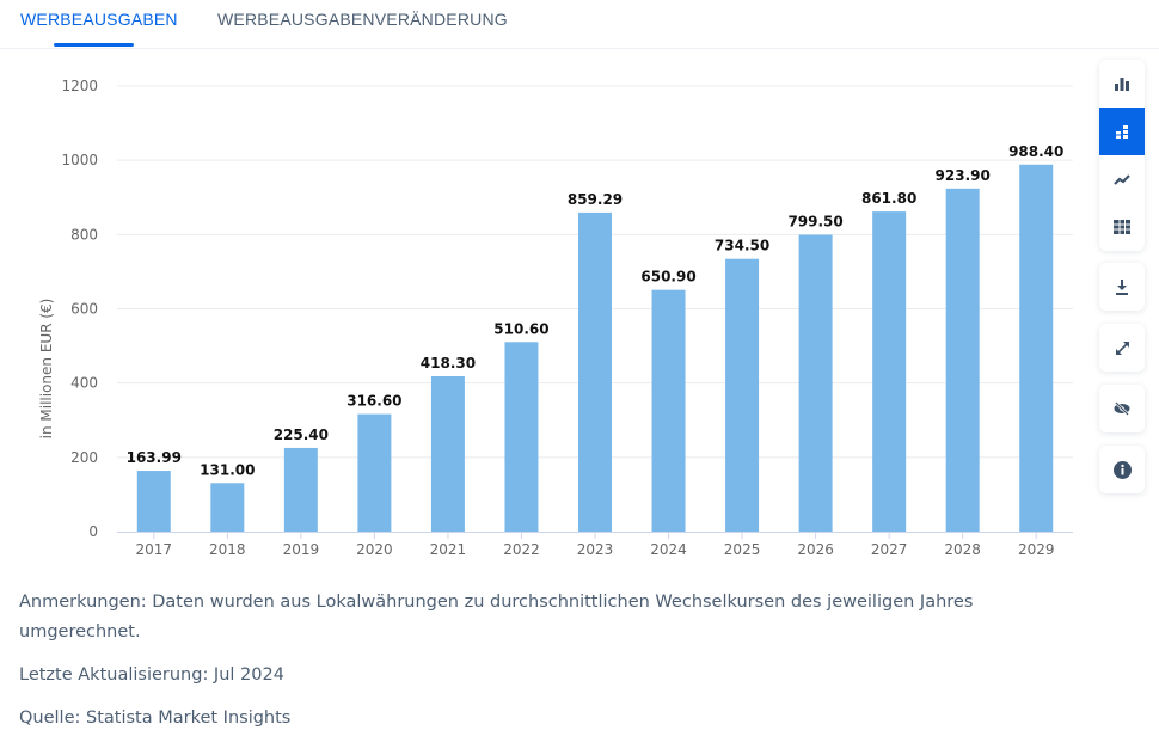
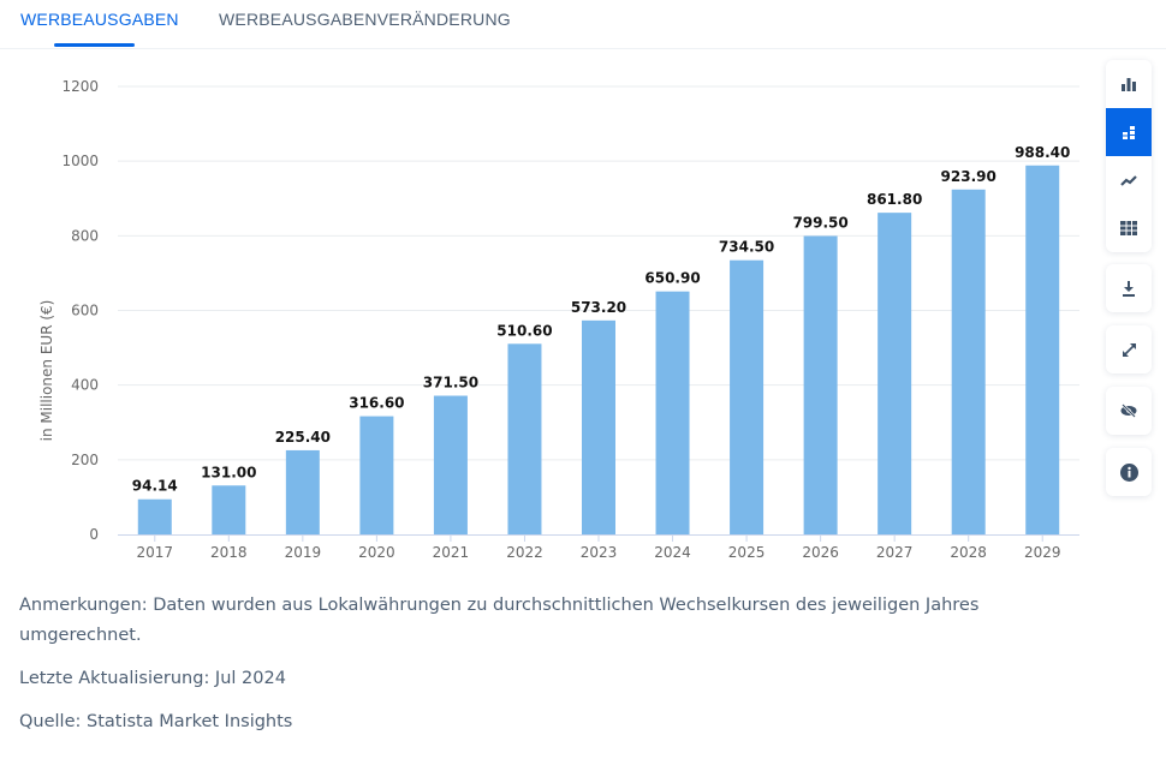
2017: 163.99 -> 94.14
2021: 418.30 -> 371.50
2023: 859.29 -> 573.20
